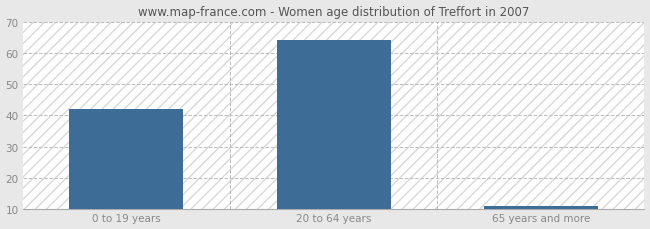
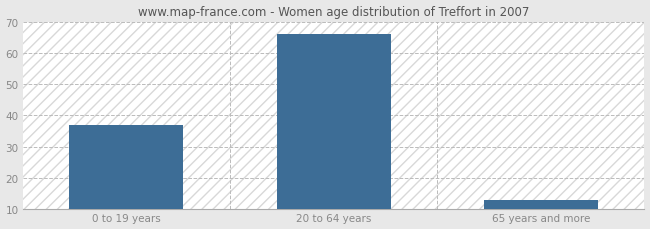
0 to 19 years: 42 -> 37
20 to 64 years: 64 -> 66
65 years and more: 11 -> 13
